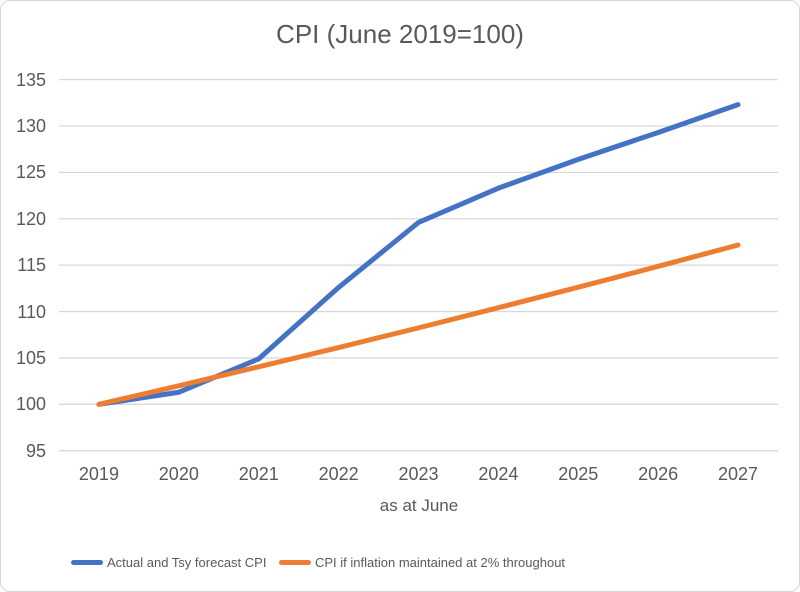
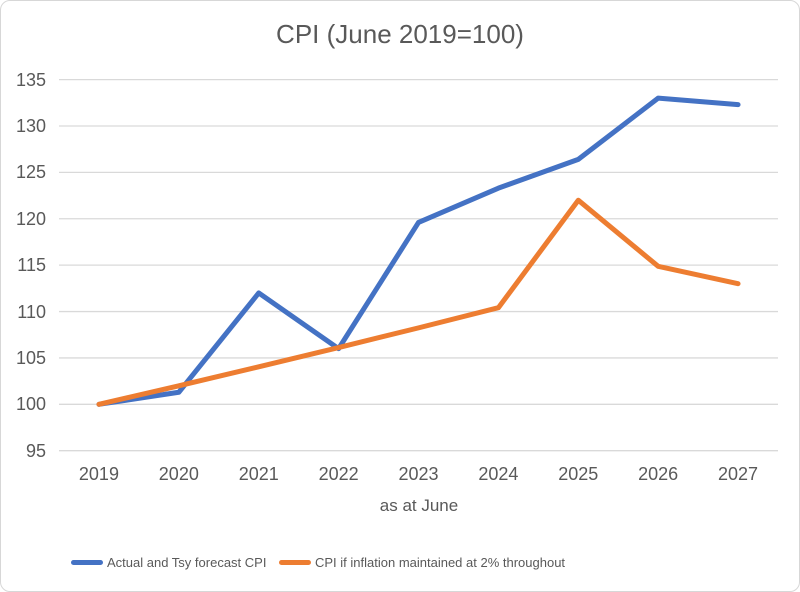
Actual and Tsy forecast CPI/2021: 105 -> 112
Actual and Tsy forecast CPI/2022: 113 -> 106
CPI if inflation maintained at 2% throughout/2025: 113 -> 122
Actual and Tsy forecast CPI/2026: 129 -> 133
CPI if inflation maintained at 2% throughout/2027: 117 -> 113
